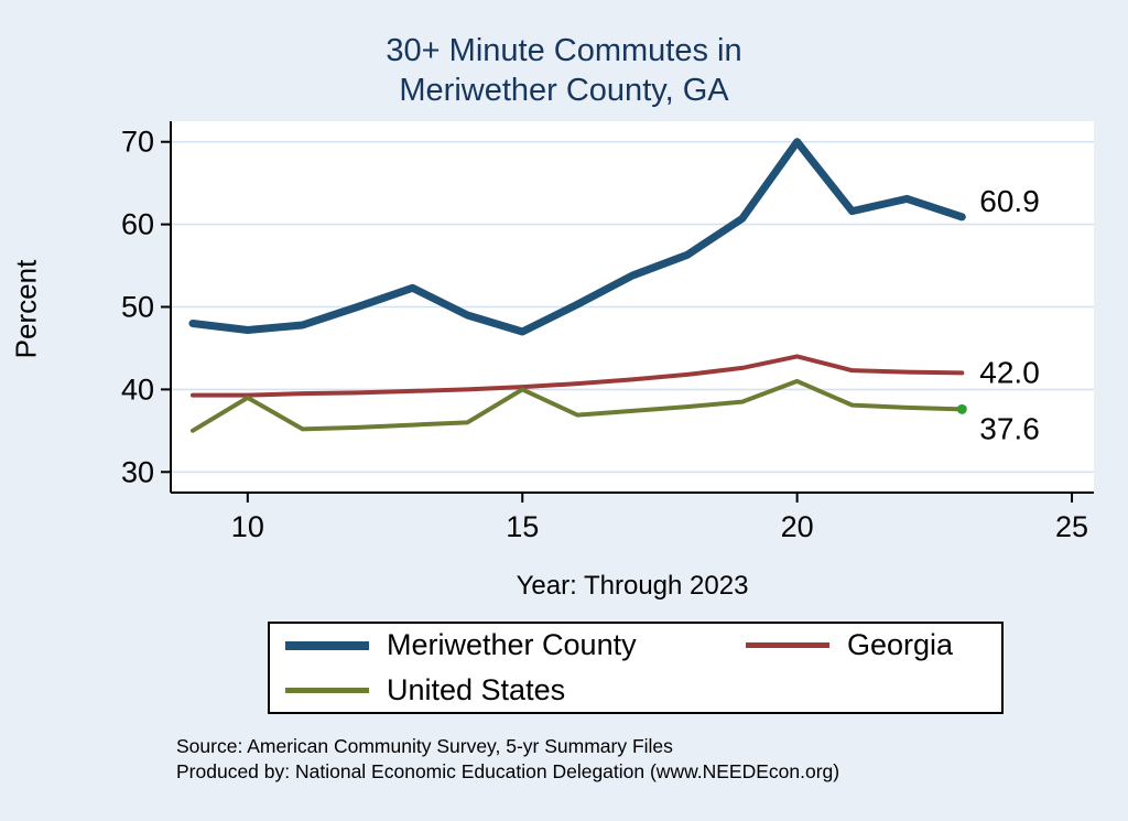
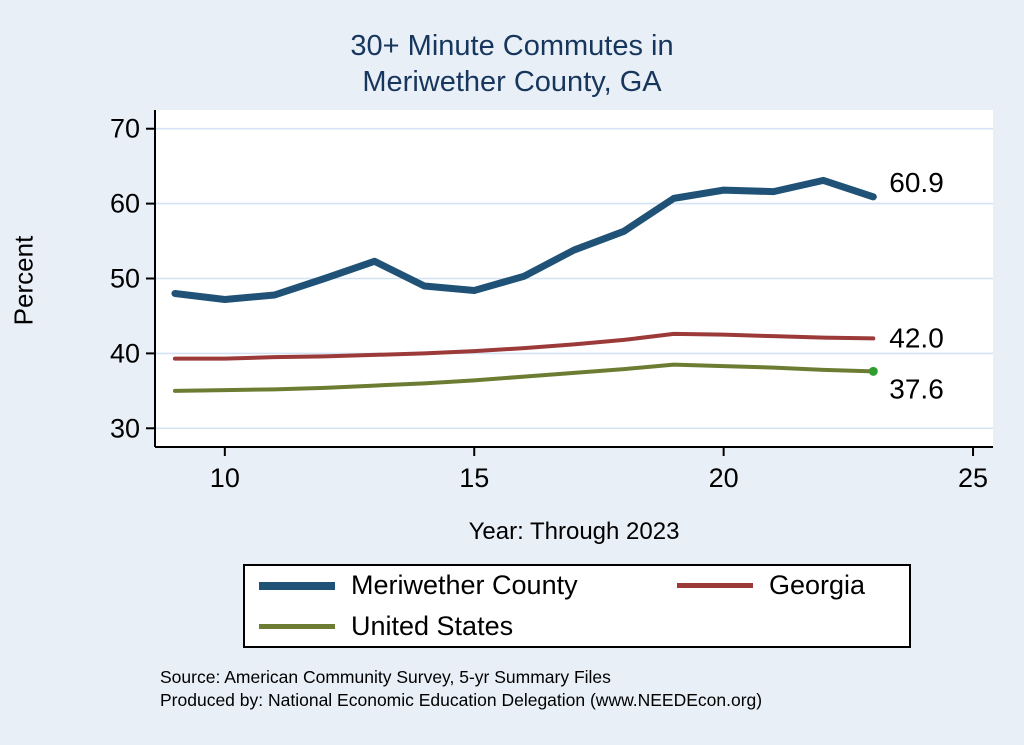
United States/10: 39 -> 35
Meriwether County/15: 47 -> 48
United States/15: 40 -> 36
Meriwether County/20: 70 -> 62
Georgia/20: 44 -> 42
United States/20: 41 -> 38
